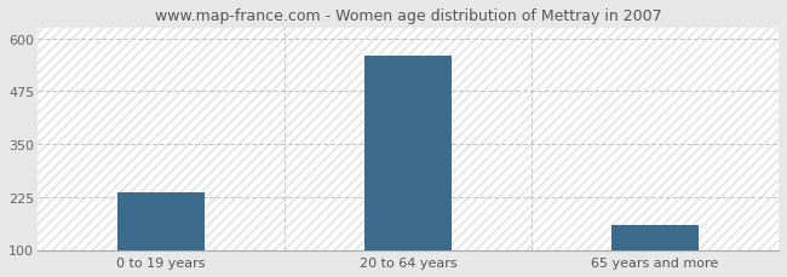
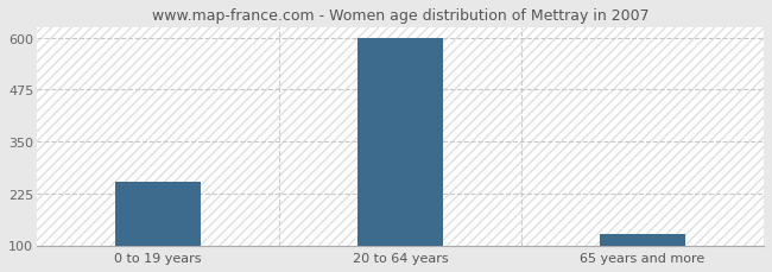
0 to 19 years: 235 -> 253
20 to 64 years: 560 -> 600
65 years and more: 160 -> 127
